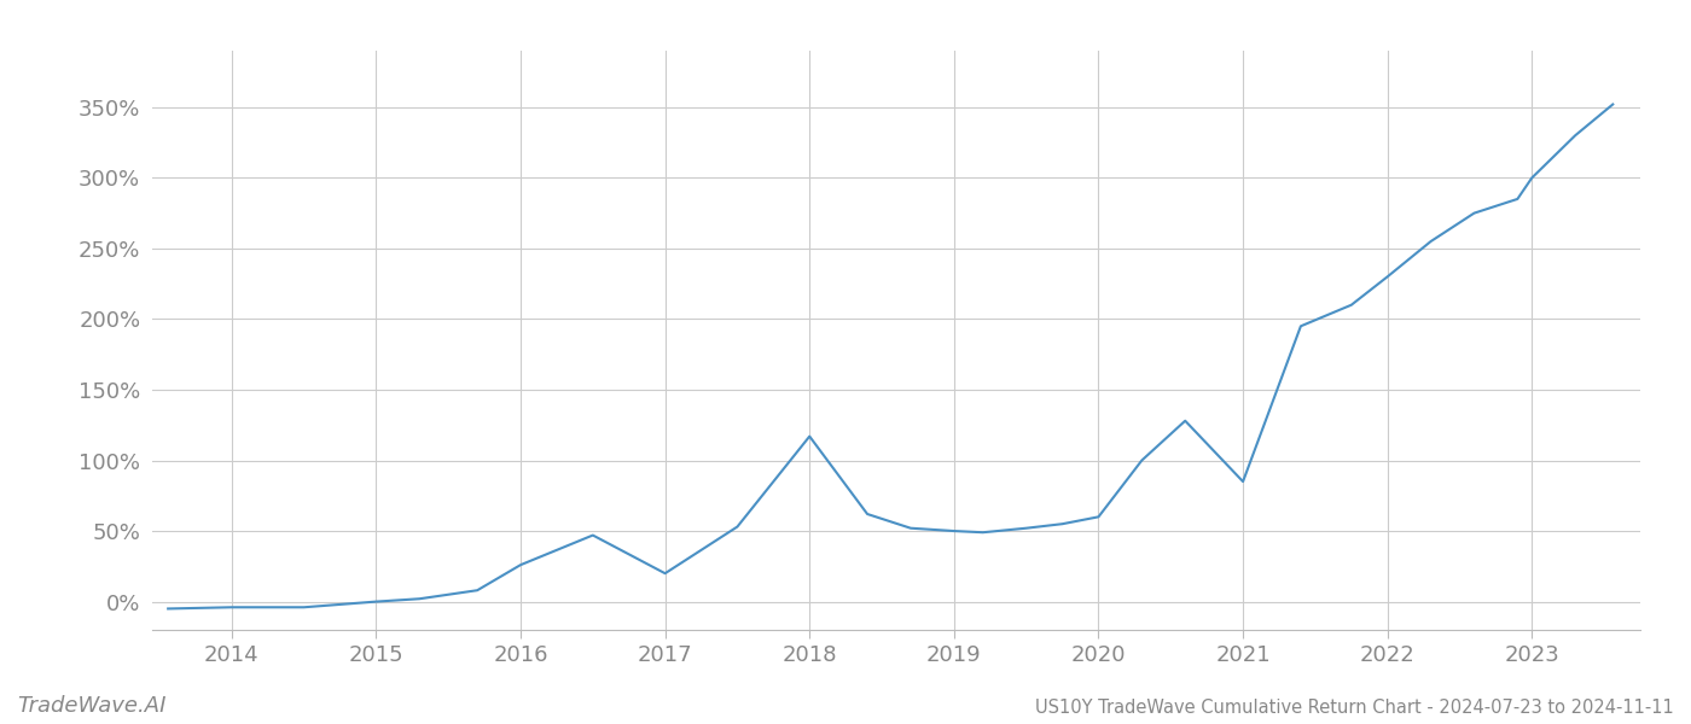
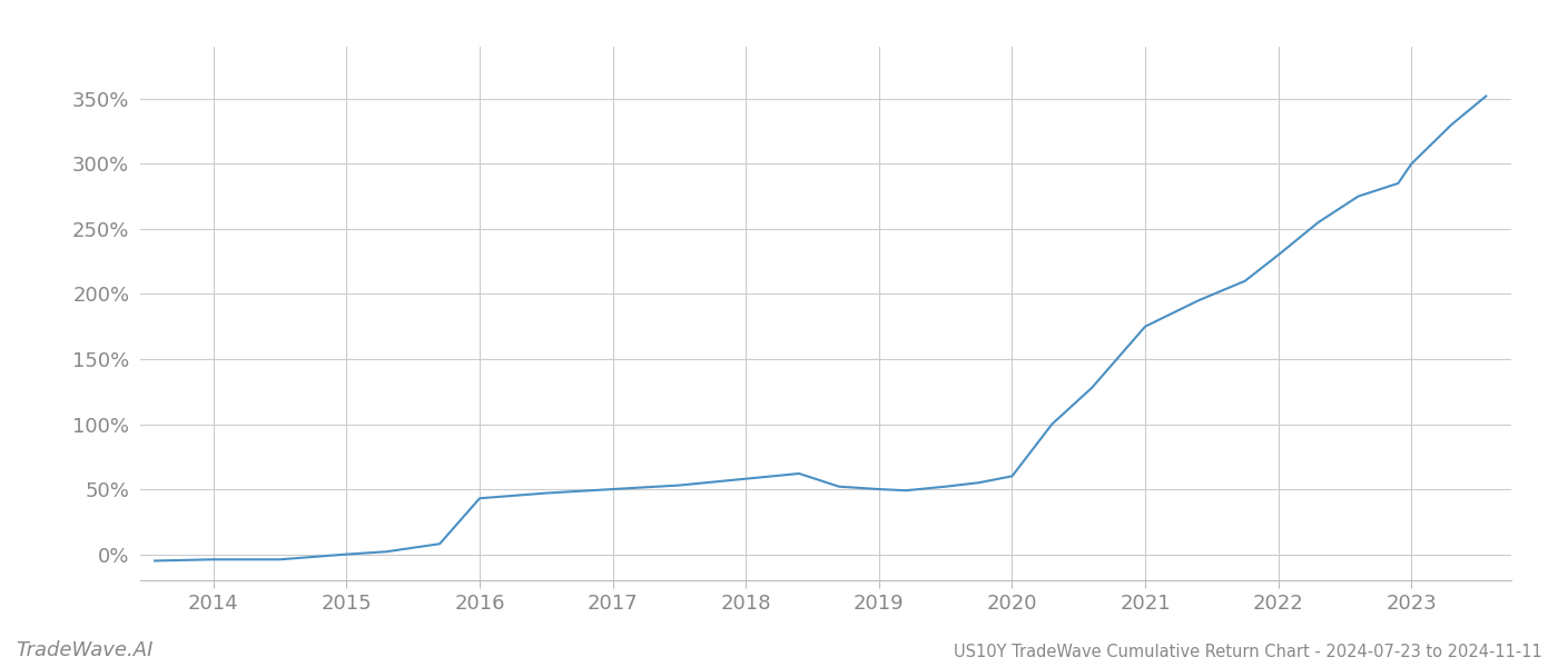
2016: 26% -> 43%
2017: 20% -> 50%
2018: 117% -> 58%
2021: 85% -> 175%
